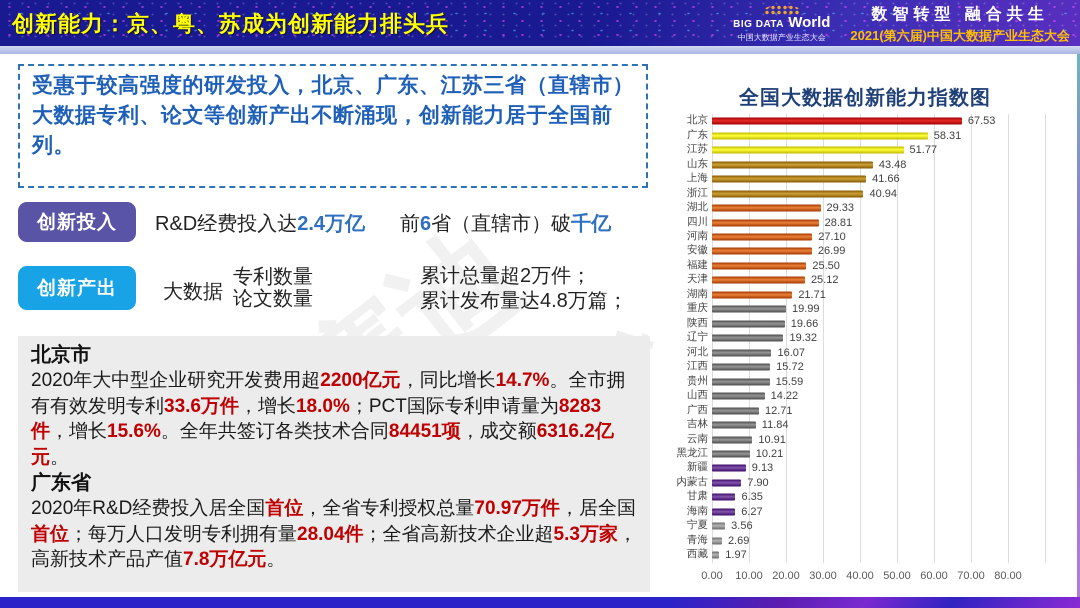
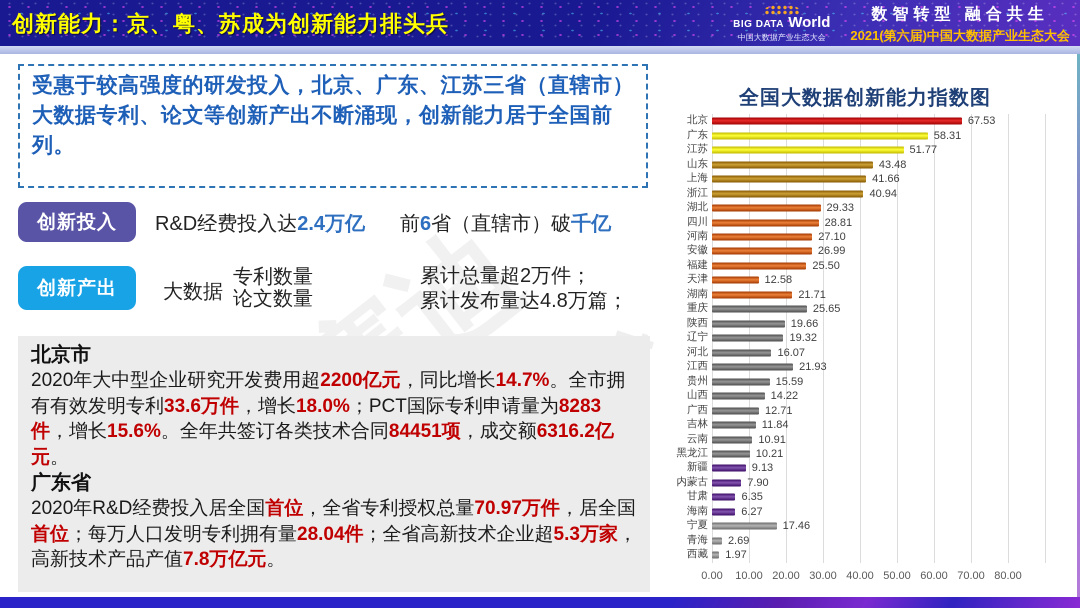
天津: 25.12 -> 12.58
重庆: 19.99 -> 25.65
江西: 15.72 -> 21.93
宁夏: 3.56 -> 17.46
